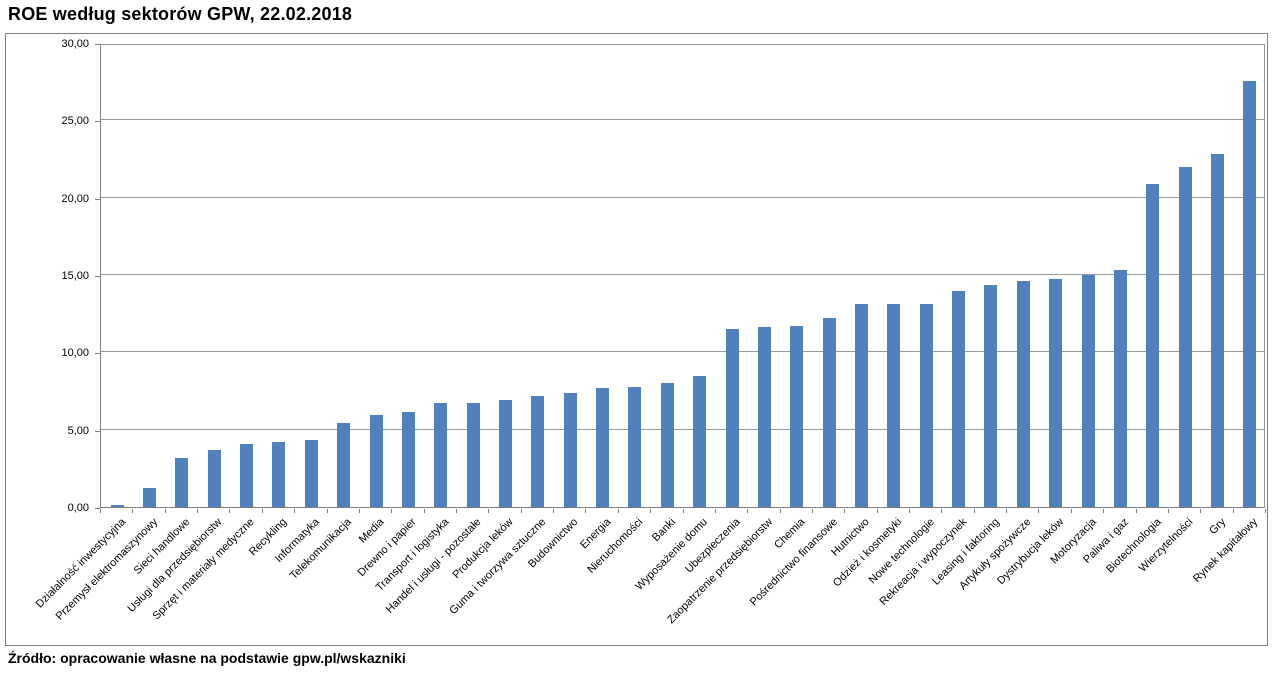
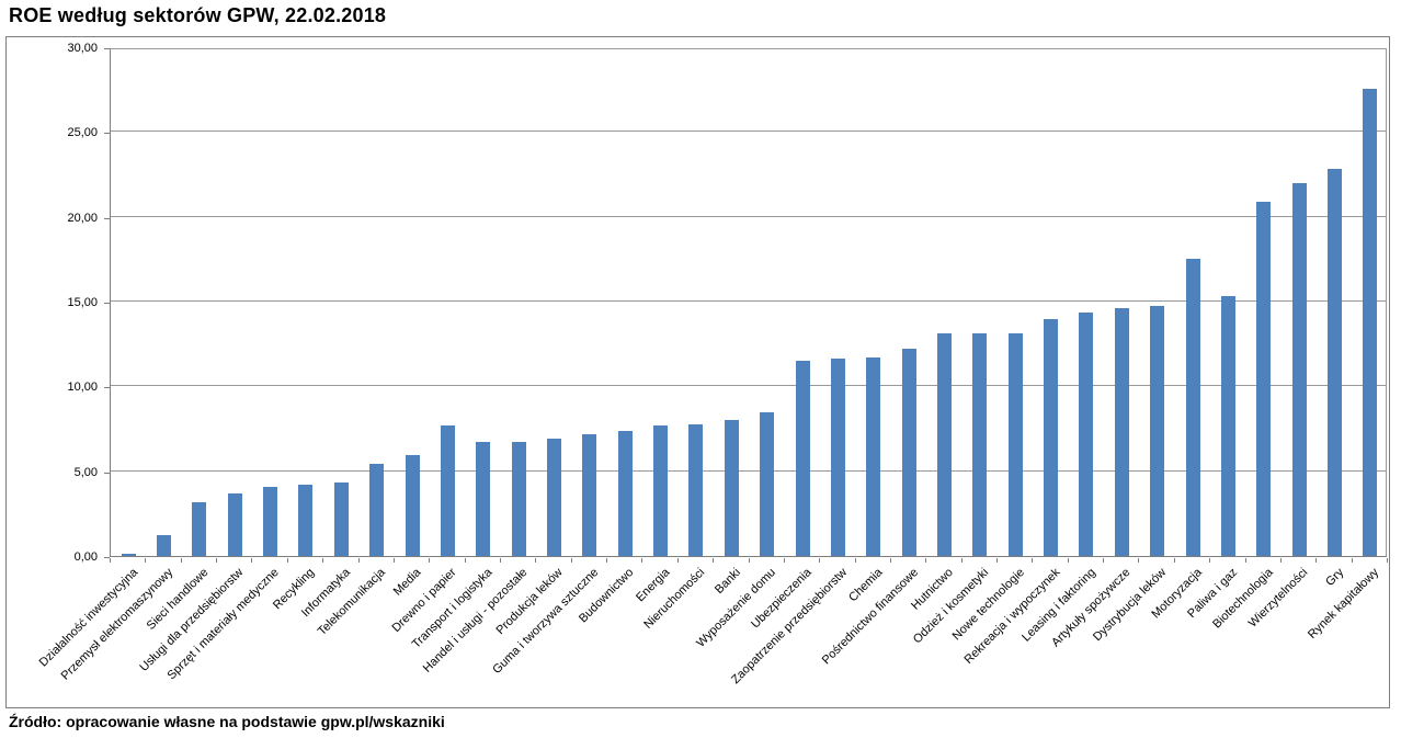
Drewno i papier: 6,2 -> 7,7
Motoryzacja: 15,0 -> 17,5
